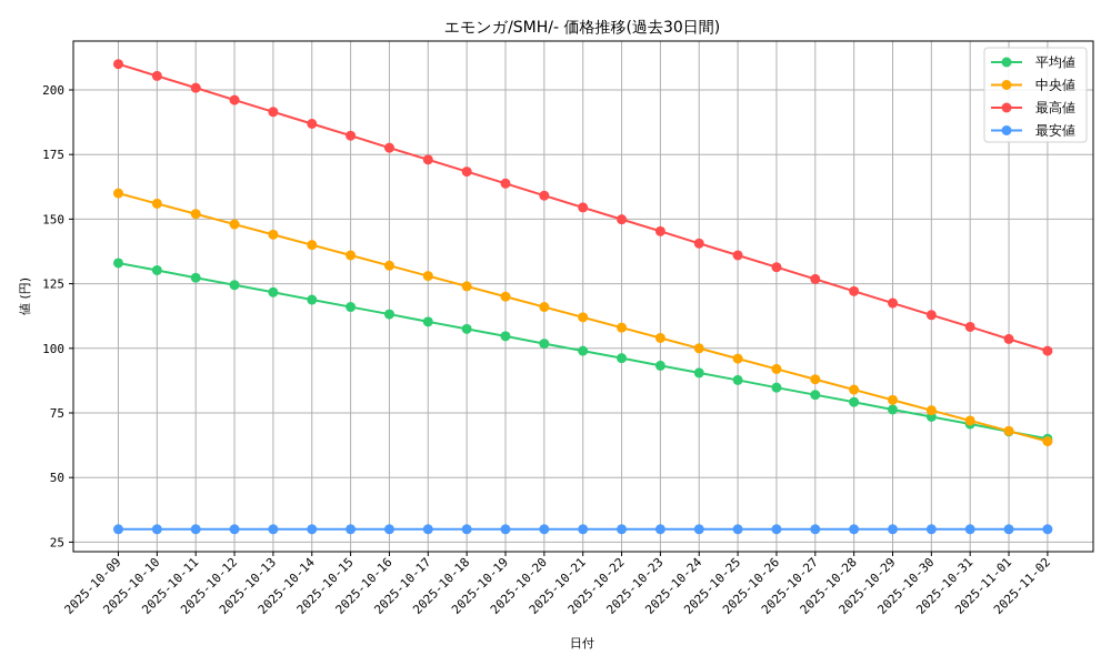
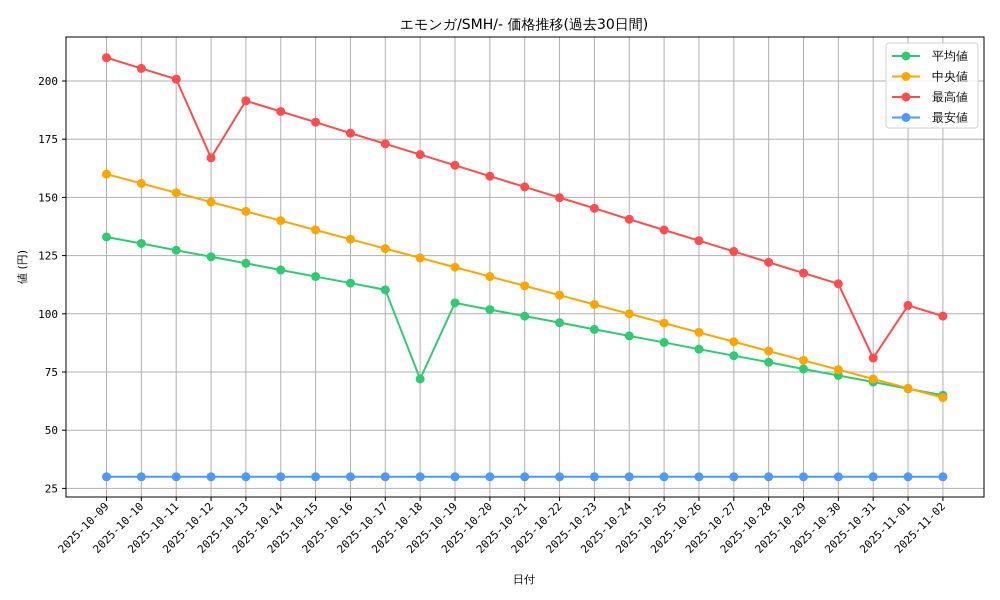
最高値/2025-10-12: 196 -> 167
平均値/2025-10-18: 108 -> 72
最高値/2025-10-31: 108 -> 81
